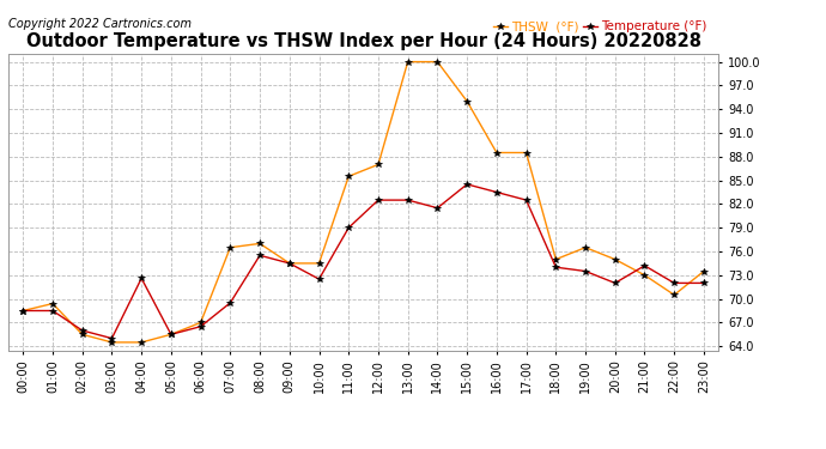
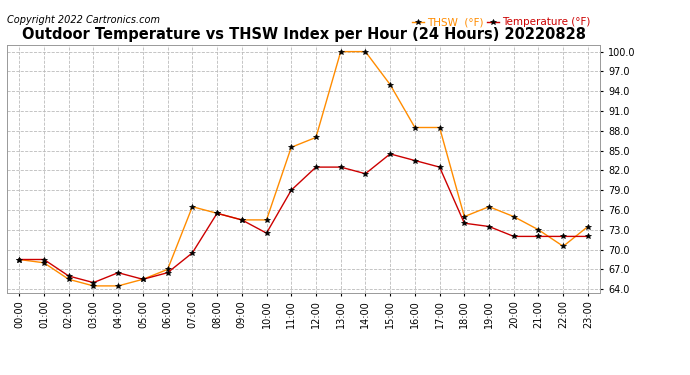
THSW (°F)/01:00: 69.4 -> 68.0
Temperature (°F)/04:00: 72.6 -> 66.5
THSW (°F)/08:00: 77.0 -> 75.5
Temperature (°F)/21:00: 74.2 -> 72.0
